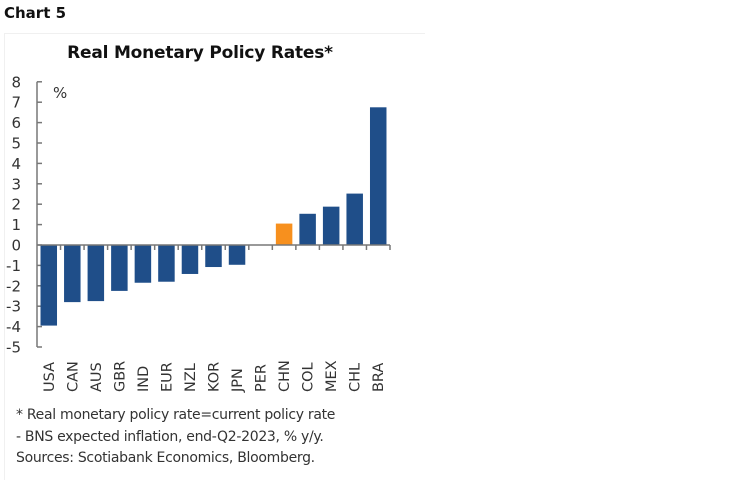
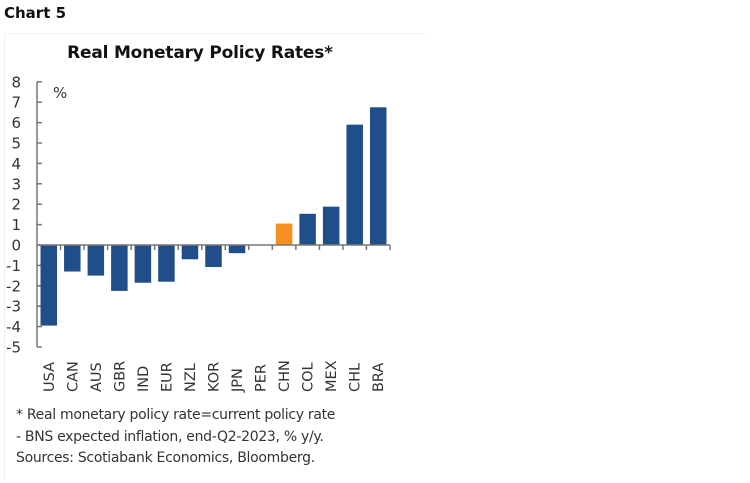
CAN: -2.8 -> -1.3
AUS: -2.8 -> -1.5
NZL: -1.4 -> -0.7
JPN: -1.0 -> -0.4
CHL: 2.5 -> 5.9
